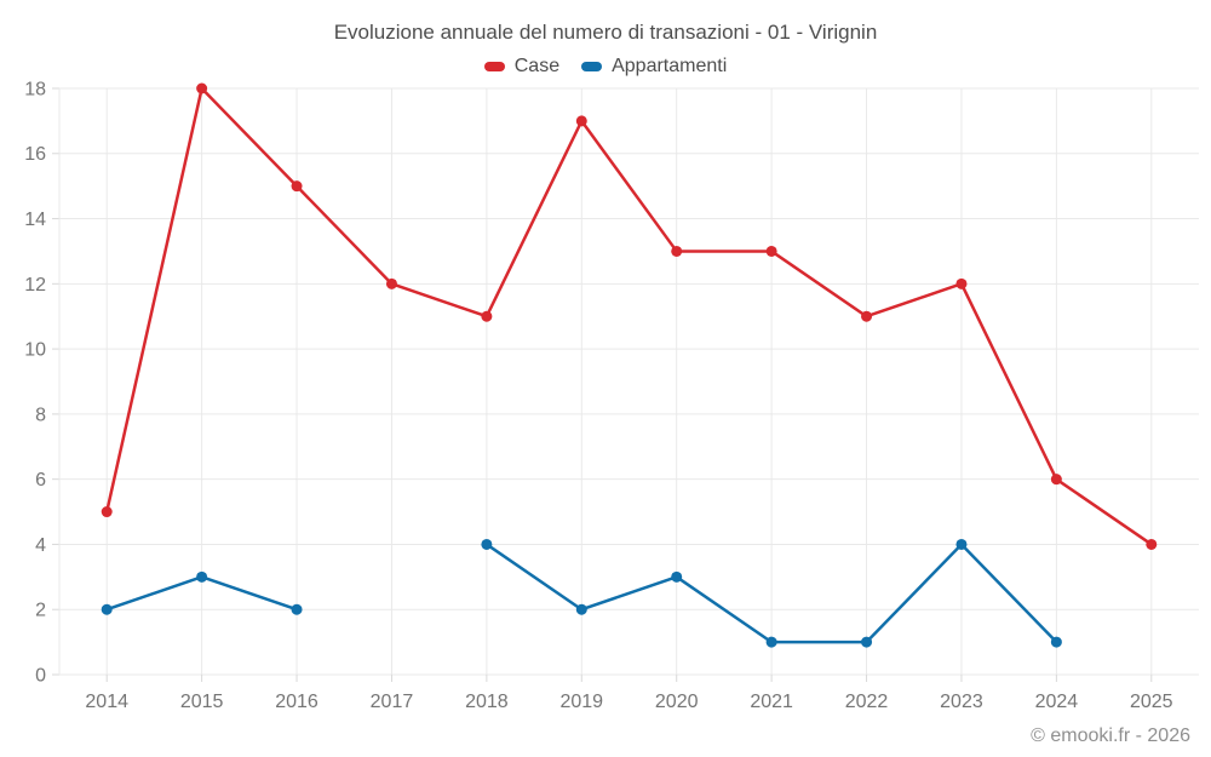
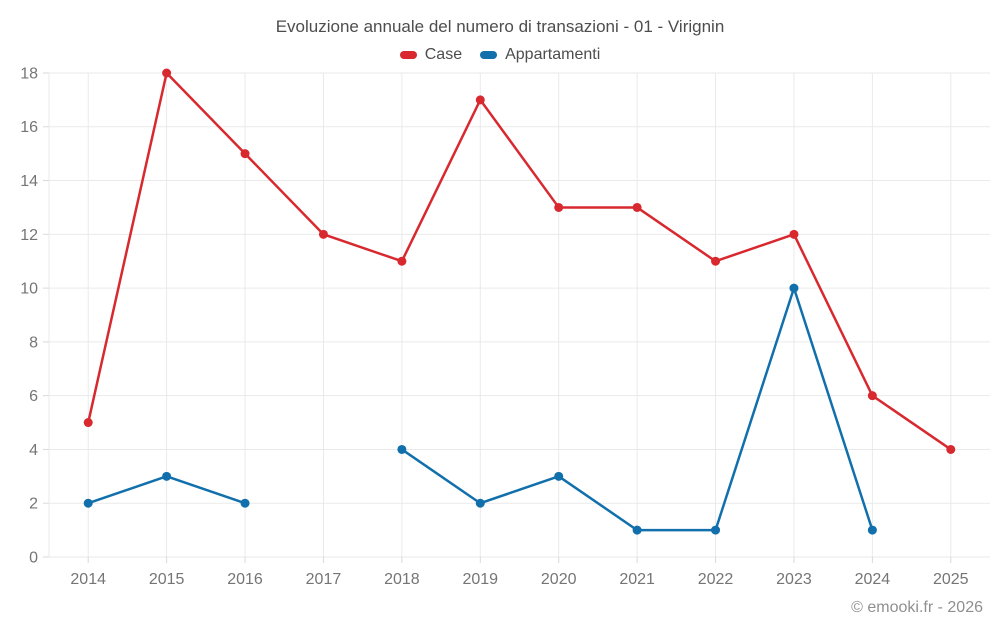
Appartamenti/2023: 4 -> 10
